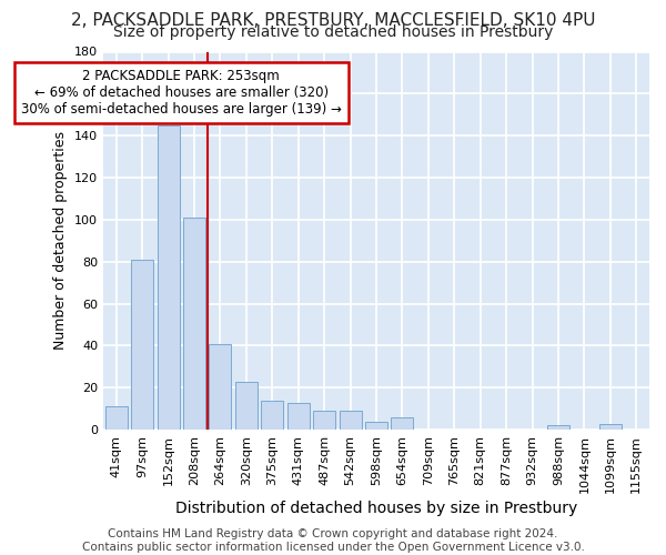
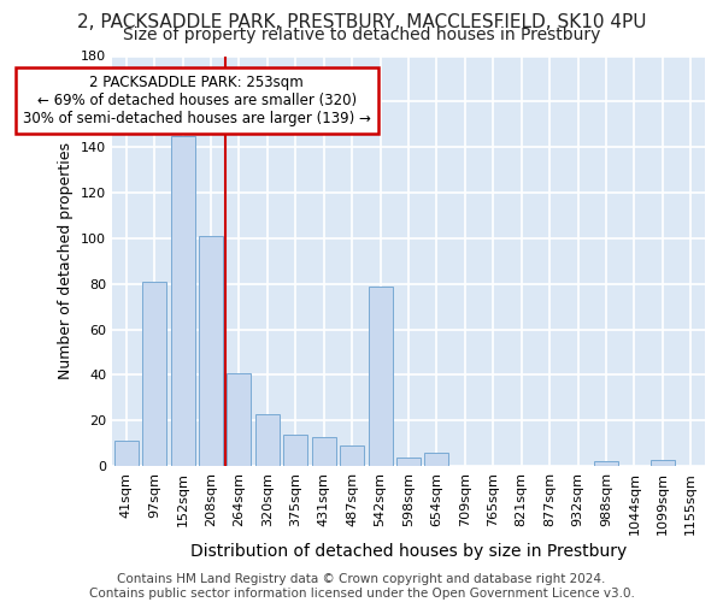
542sqm: 9 -> 79
